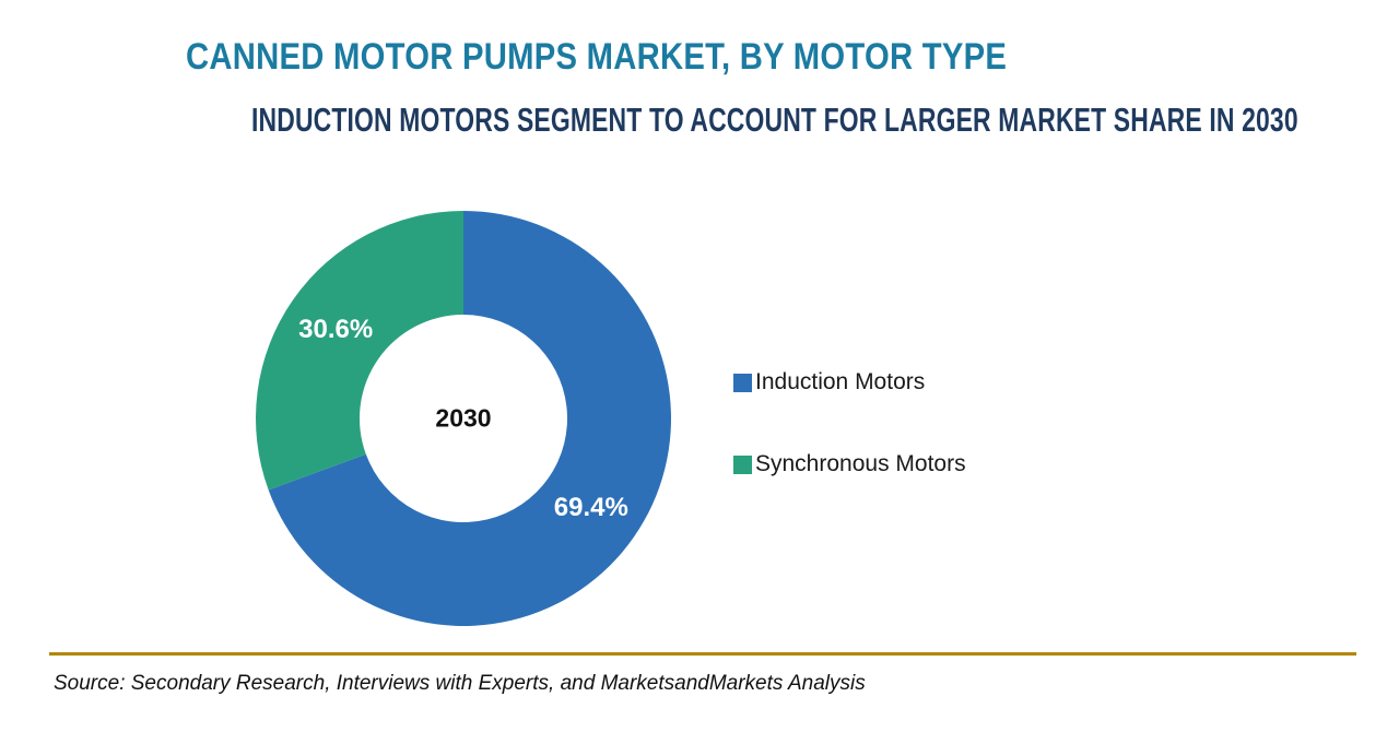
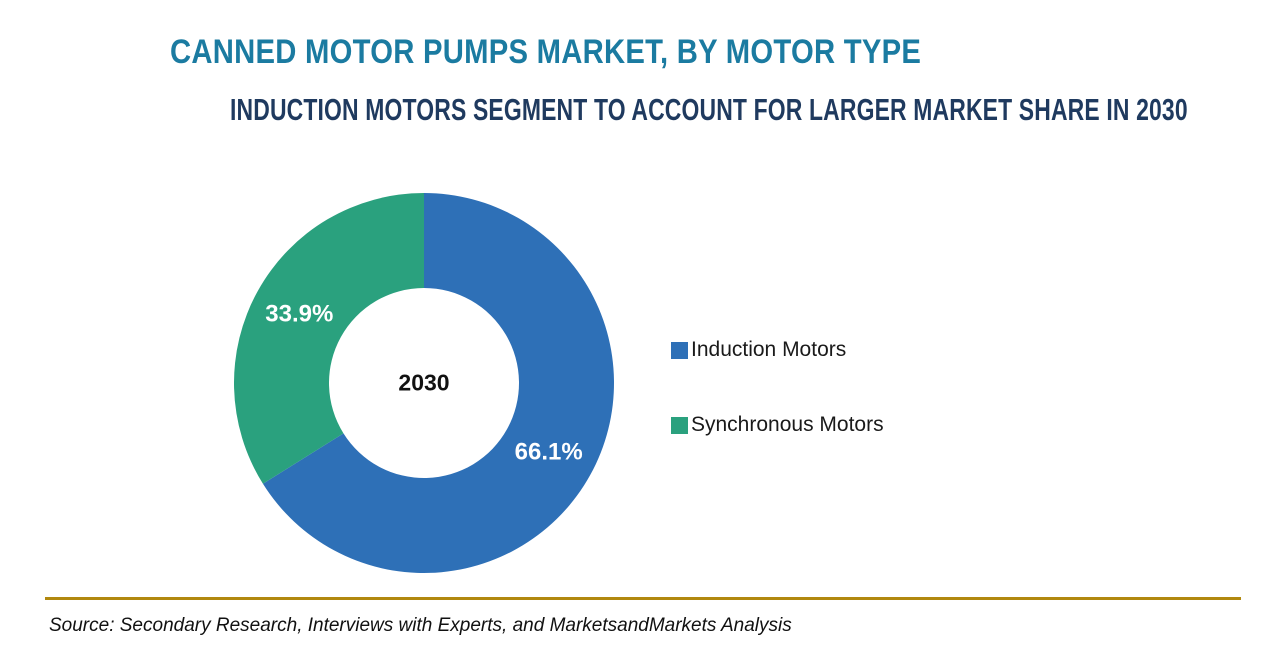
Induction Motors: 69.4% -> 66.1%
Synchronous Motors: 30.6% -> 33.9%
